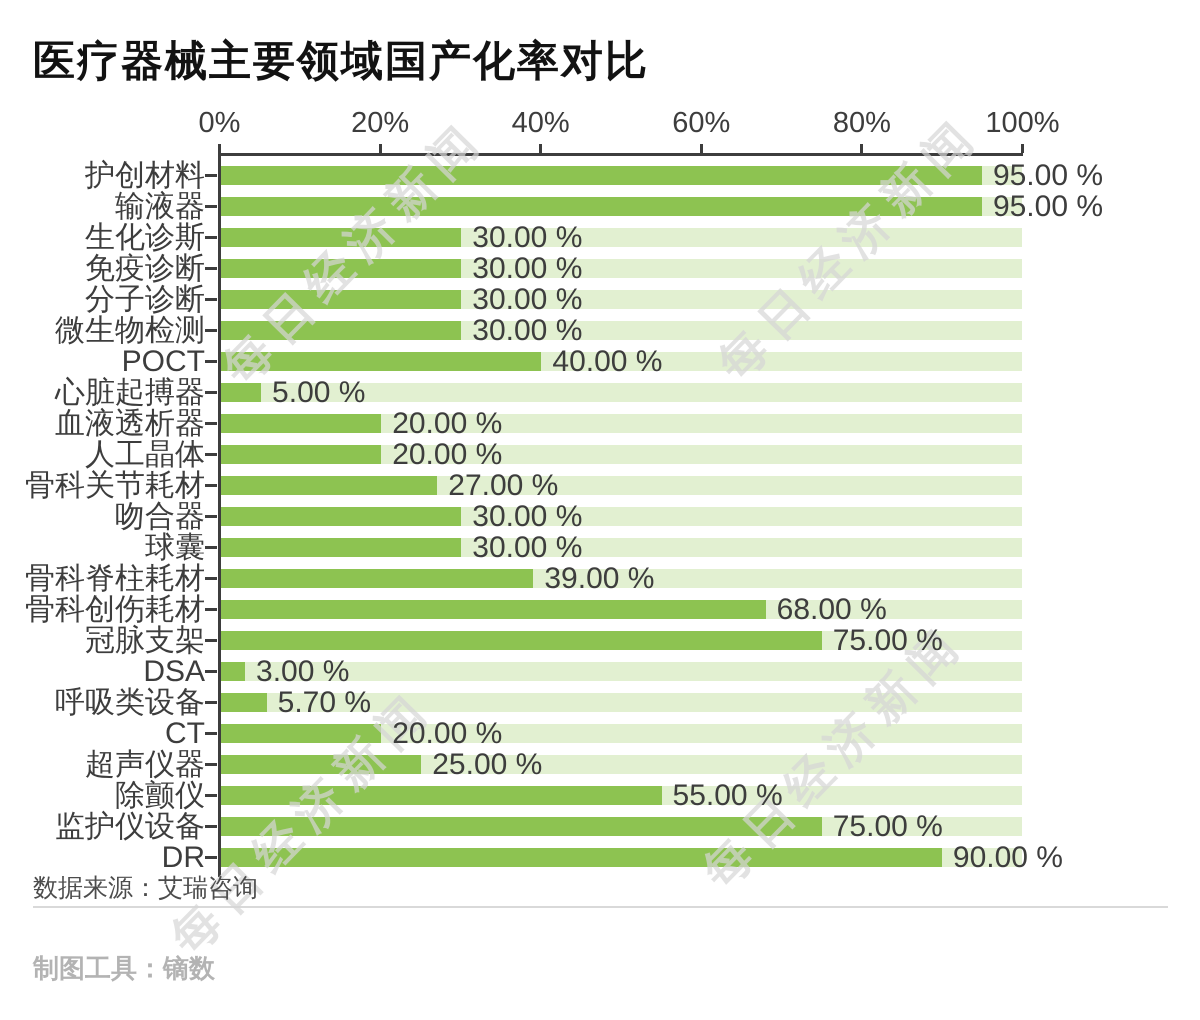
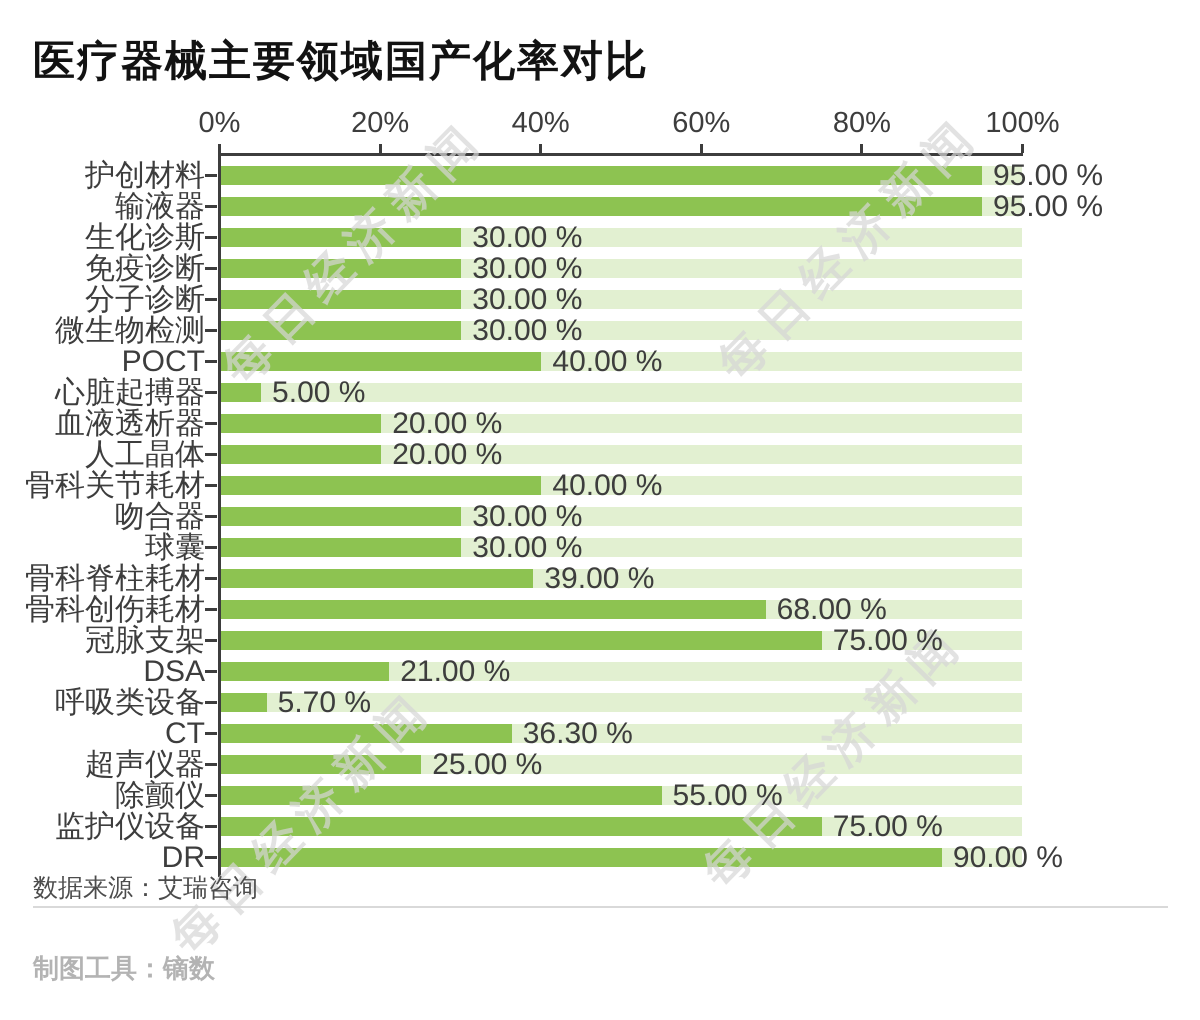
骨科关节耗材: 27.00 -> 40.00
DSA: 3.00 -> 21.00
CT: 20.00 -> 36.30
